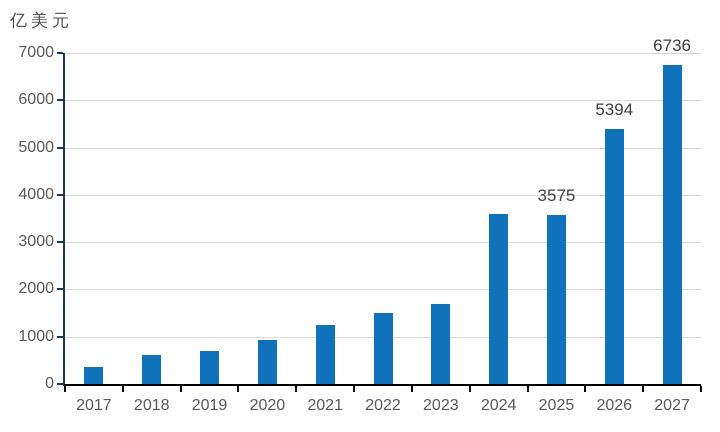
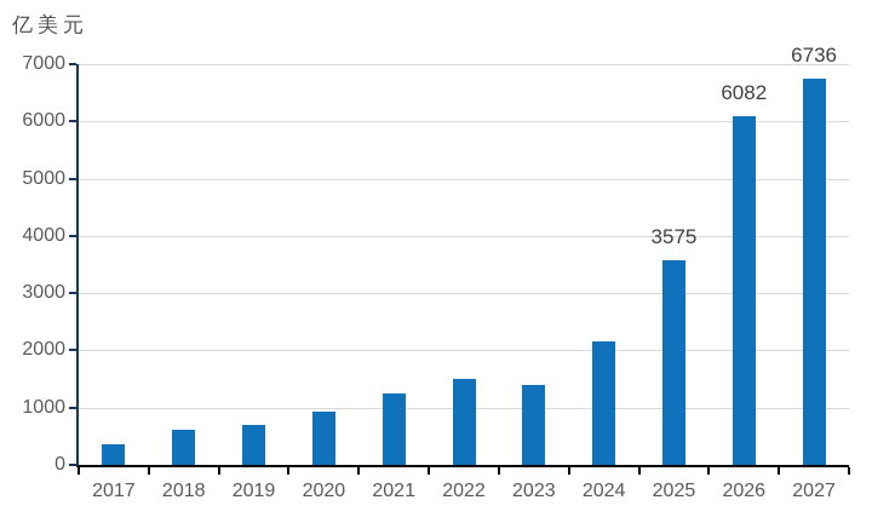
2023: 1700 -> 1400
2024: 3600 -> 2200
2026: 5394 -> 6082
